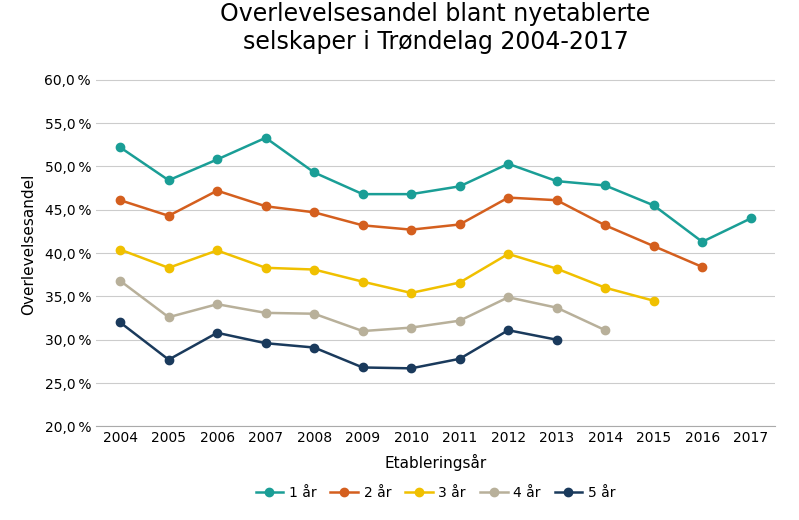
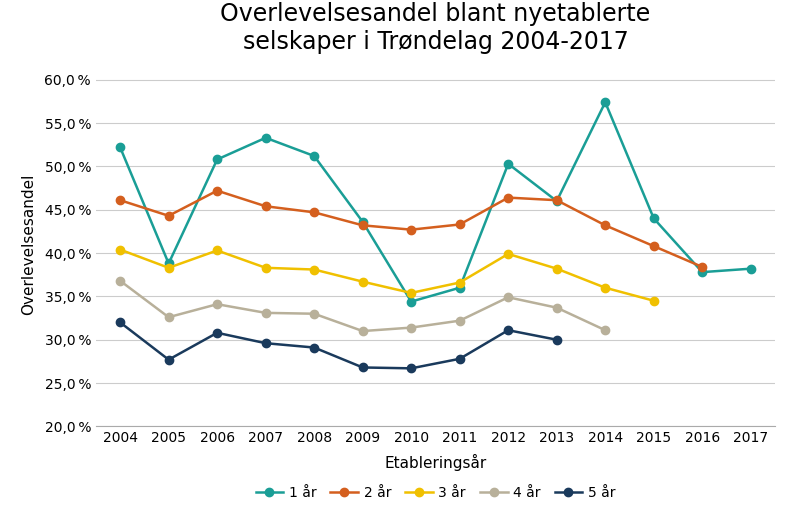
1 år/2005: 48,4 % -> 38,8 %
1 år/2008: 49,3 % -> 51,2 %
1 år/2009: 46,8 % -> 43,6 %
1 år/2010: 46,8 % -> 34,4 %
1 år/2011: 47,7 % -> 36,0 %
1 år/2013: 48,3 % -> 46,0 %
1 år/2014: 47,8 % -> 57,4 %
1 år/2015: 45,5 % -> 44,0 %
1 år/2016: 41,3 % -> 37,8 %
1 år/2017: 44,0 % -> 38,2 %
